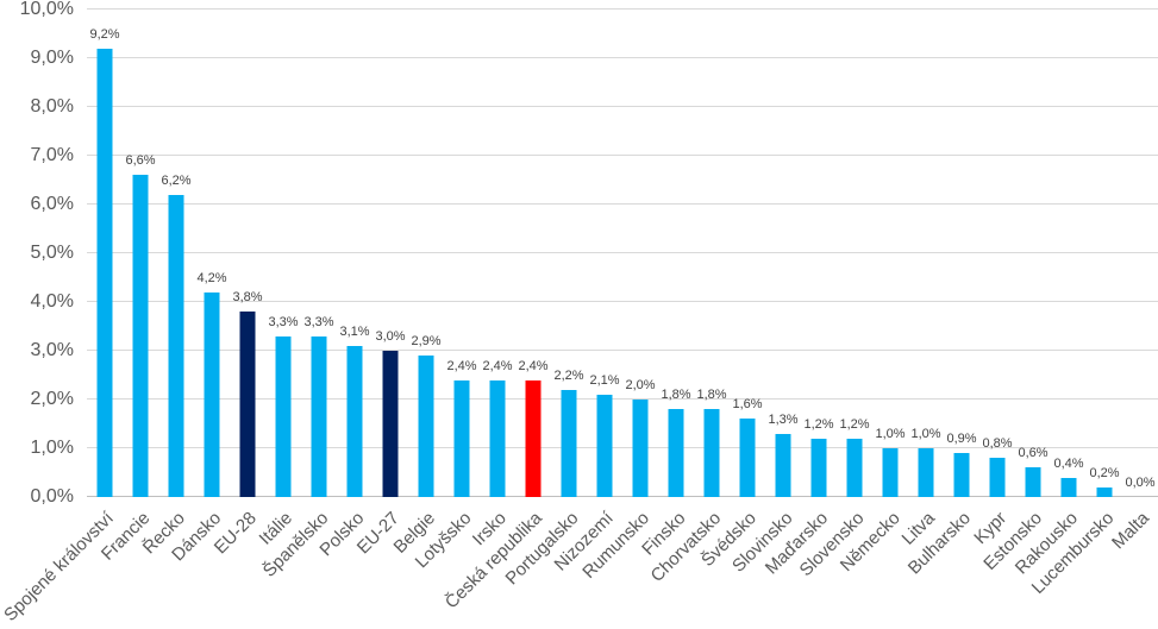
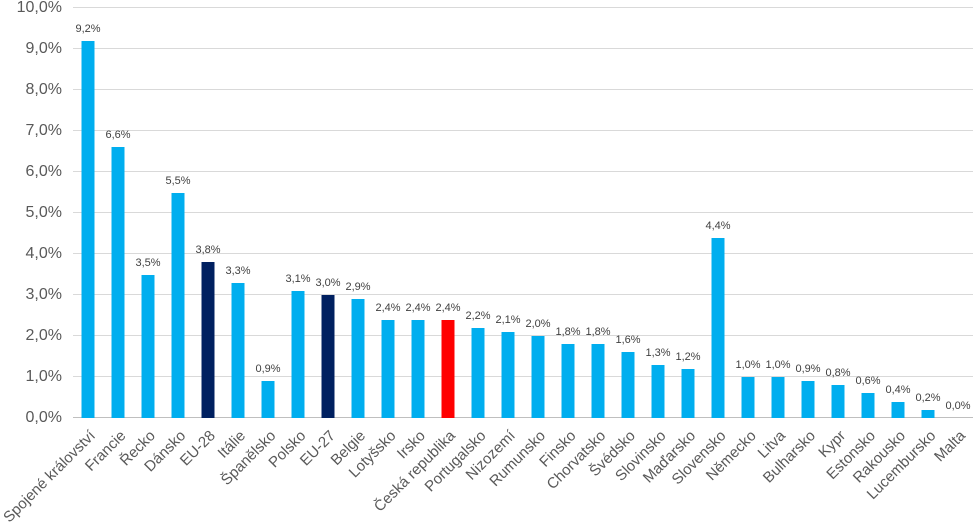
Řecko: 6,2% -> 3,5%
Dánsko: 4,2% -> 5,5%
Španělsko: 3,3% -> 0,9%
Slovensko: 1,2% -> 4,4%
